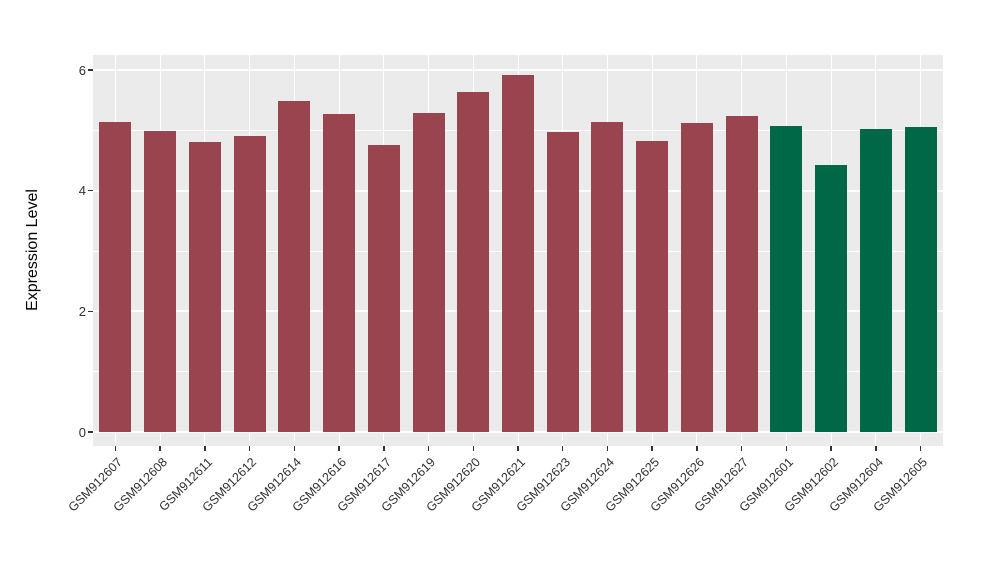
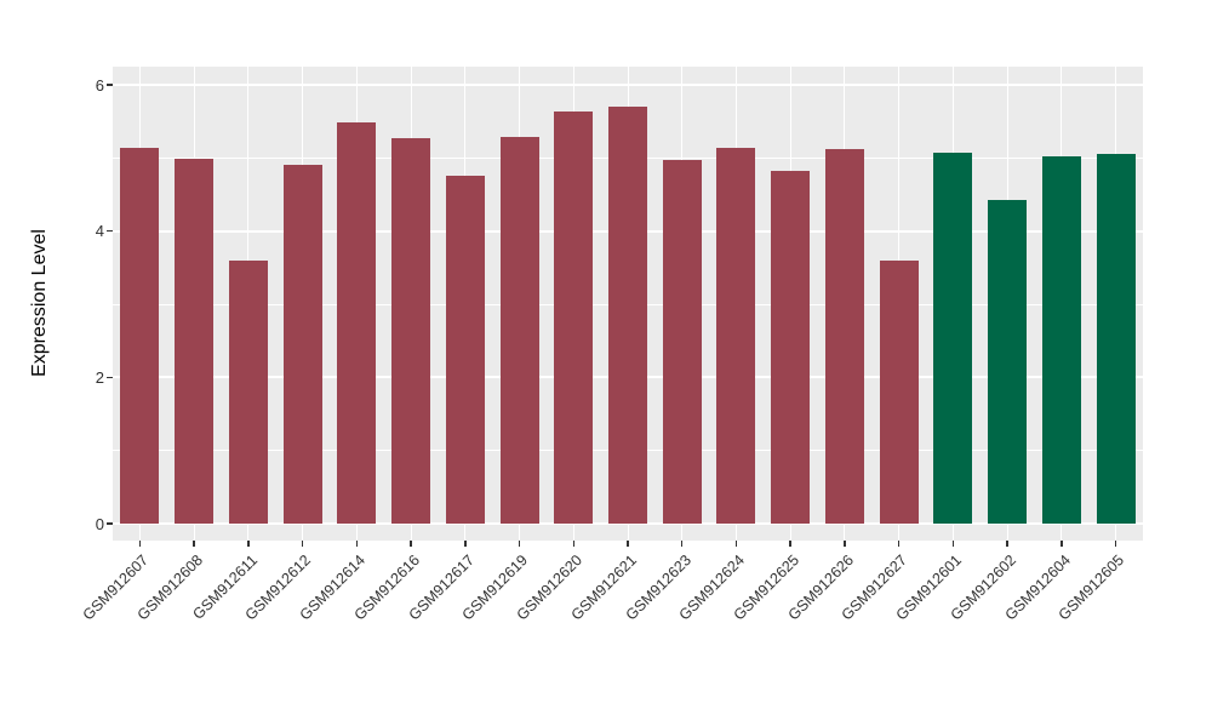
GSM912611: 4.8 -> 3.6
GSM912621: 5.9 -> 5.7
GSM912627: 5.2 -> 3.6
